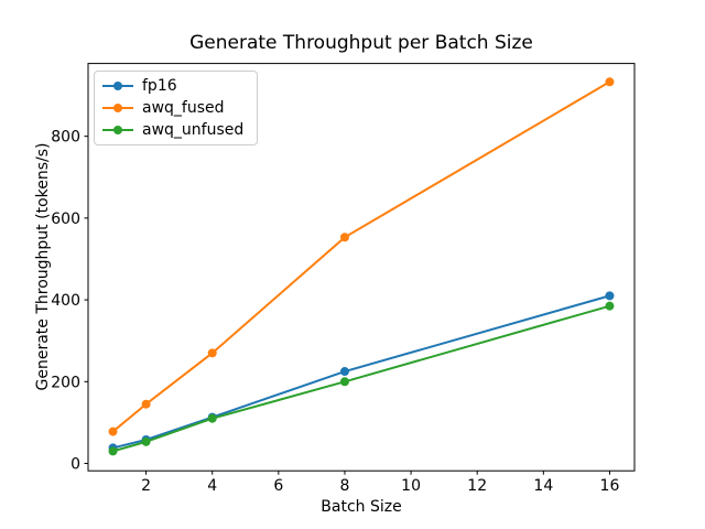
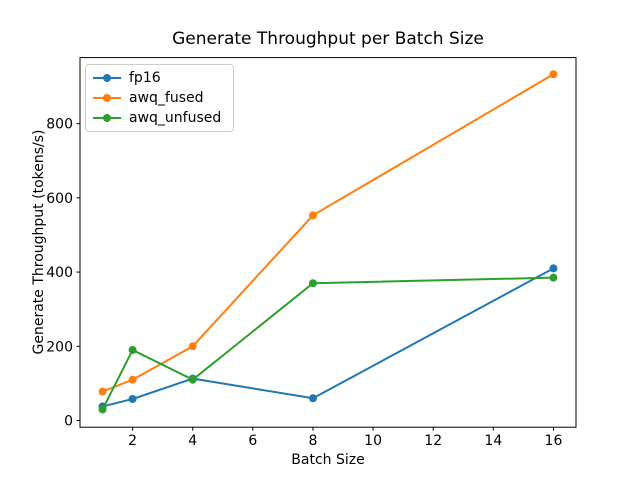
awq_fused/2: 140 -> 110
awq_unfused/2: 50 -> 190
awq_fused/4: 270 -> 200
fp16/8: 220 -> 60
awq_unfused/8: 200 -> 370
